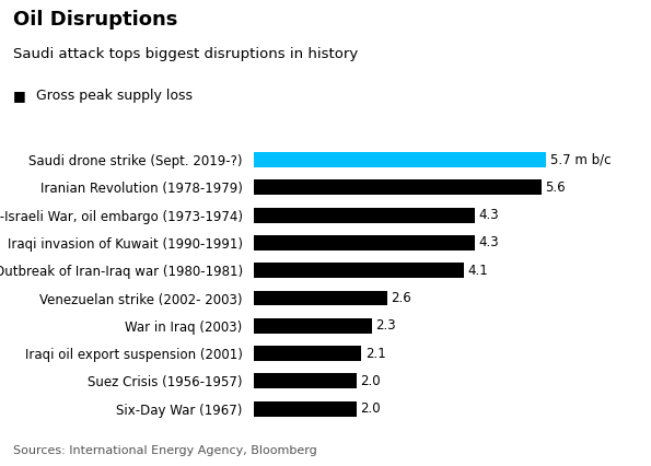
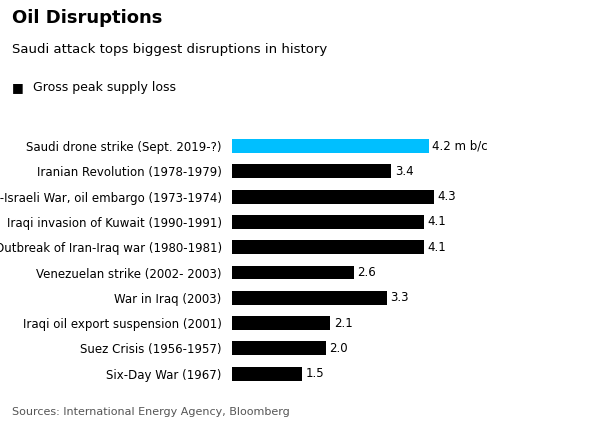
Saudi drone strike (Sept. 2019-?): 5.7 -> 4.2
Iranian Revolution (1978-1979): 5.6 -> 3.4
Iraqi invasion of Kuwait (1990-1991): 4.3 -> 4.1
War in Iraq (2003): 2.3 -> 3.3
Six-Day War (1967): 2.0 -> 1.5
